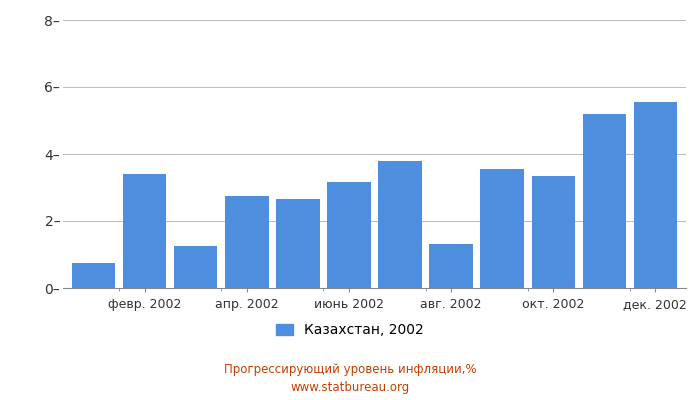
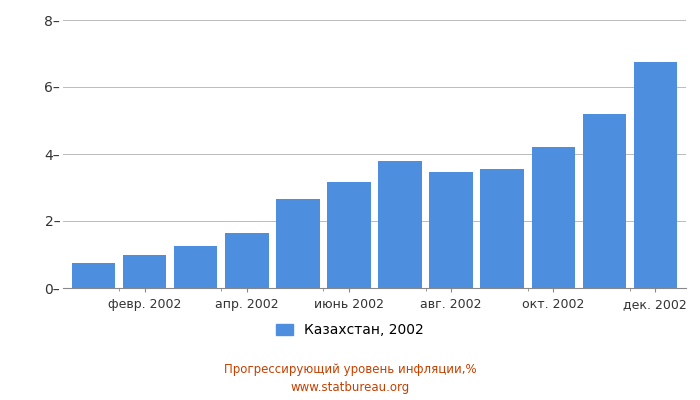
февр. 2002: 3.40– -> 1.00–
апр. 2002: 2.75– -> 1.65–
авг. 2002: 1.30– -> 3.45–
окт. 2002: 3.35– -> 4.20–
дек. 2002: 5.55– -> 6.75–
